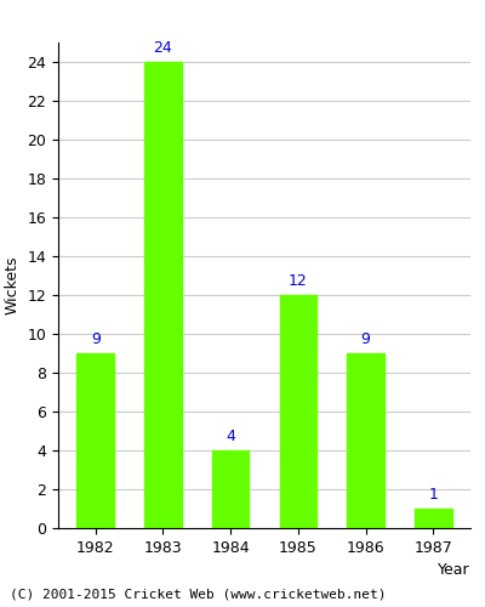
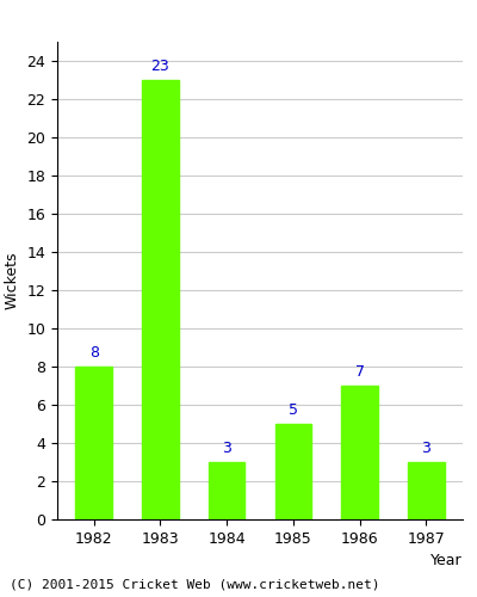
1982: 9 -> 8
1983: 24 -> 23
1984: 4 -> 3
1985: 12 -> 5
1986: 9 -> 7
1987: 1 -> 3
